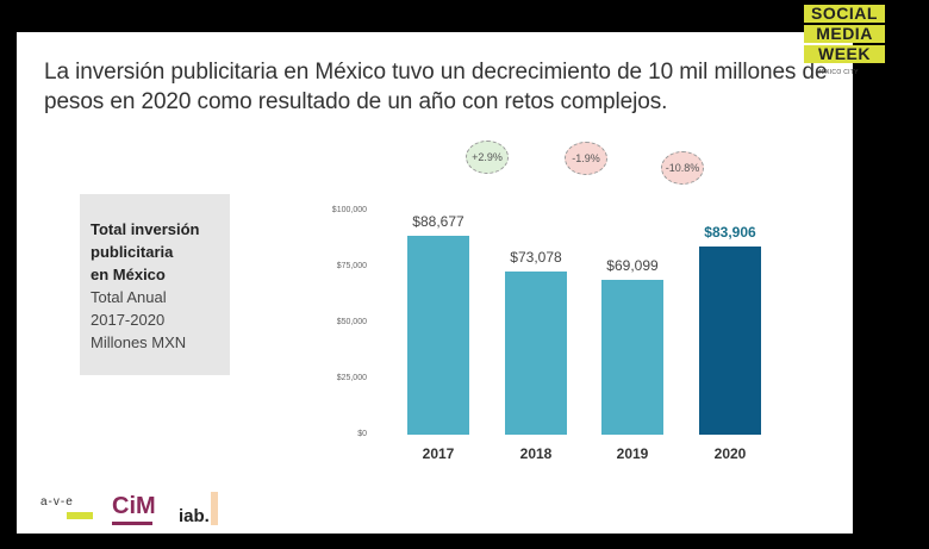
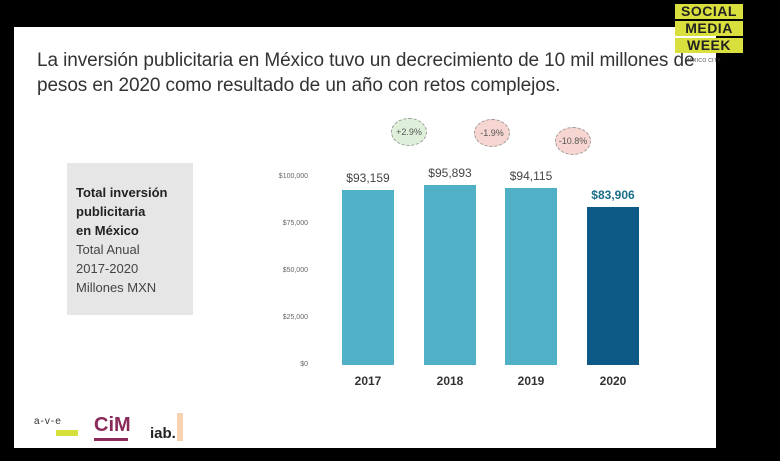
2017: $88,677 -> $93,159
2018: $73,078 -> $95,893
2019: $69,099 -> $94,115
